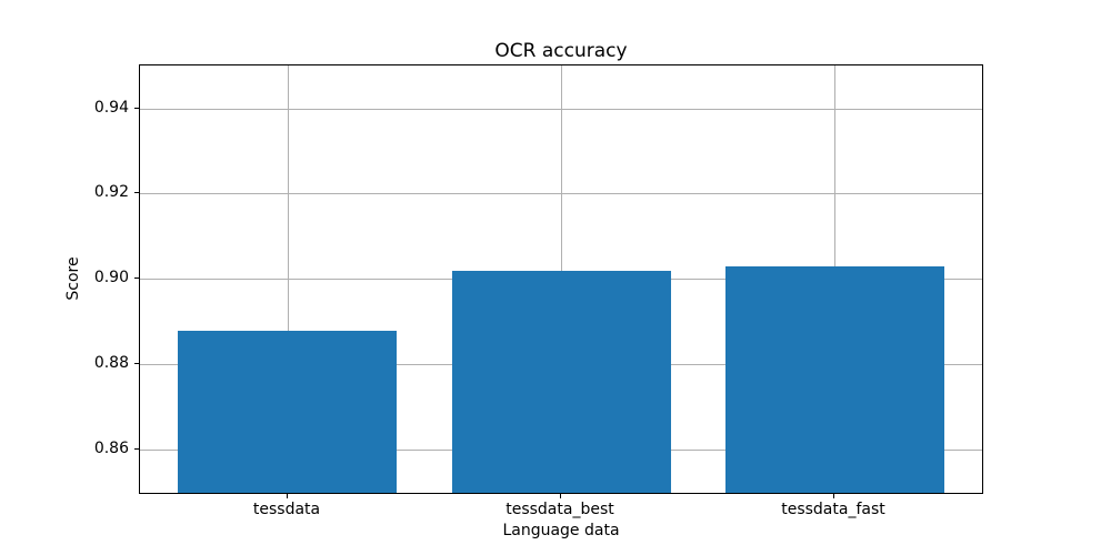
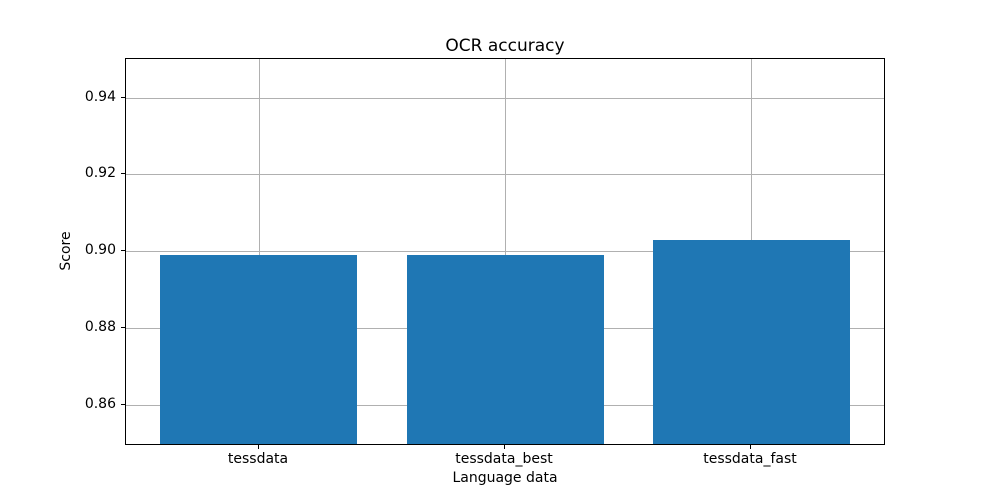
tessdata: 0.888 -> 0.899
tessdata_best: 0.902 -> 0.899
